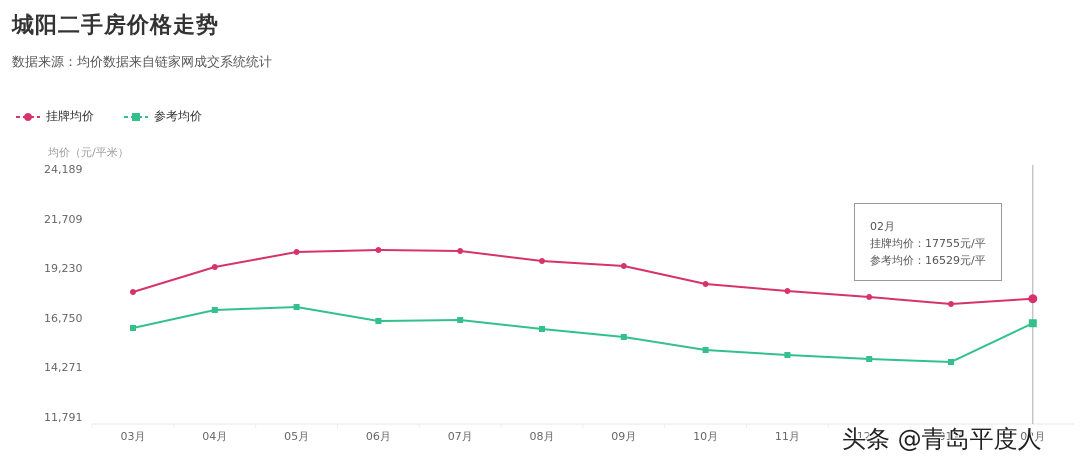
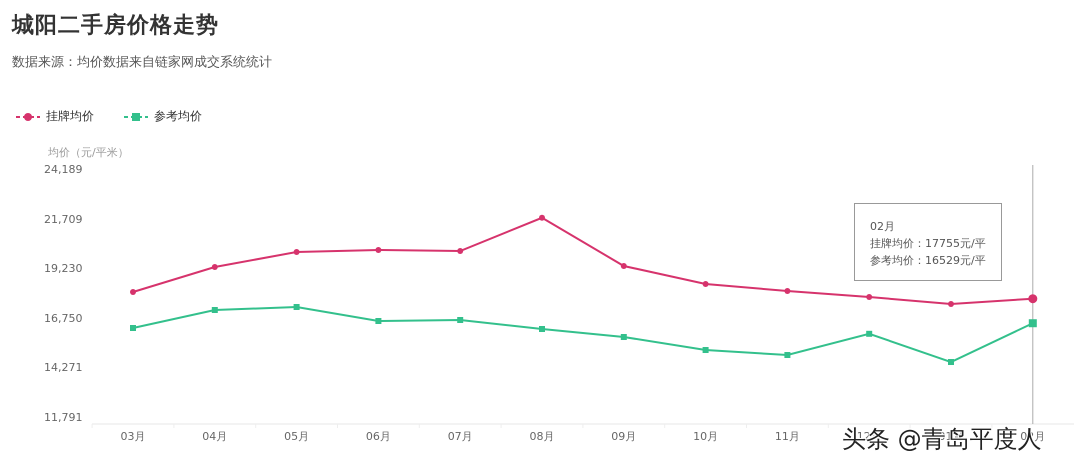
挂牌均价/08月: 19600 -> 21800
参考均价/12月: 14700 -> 16000
